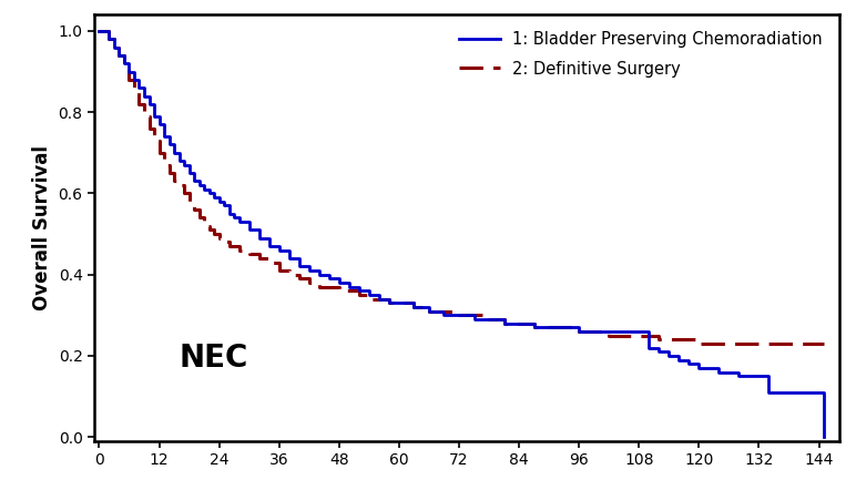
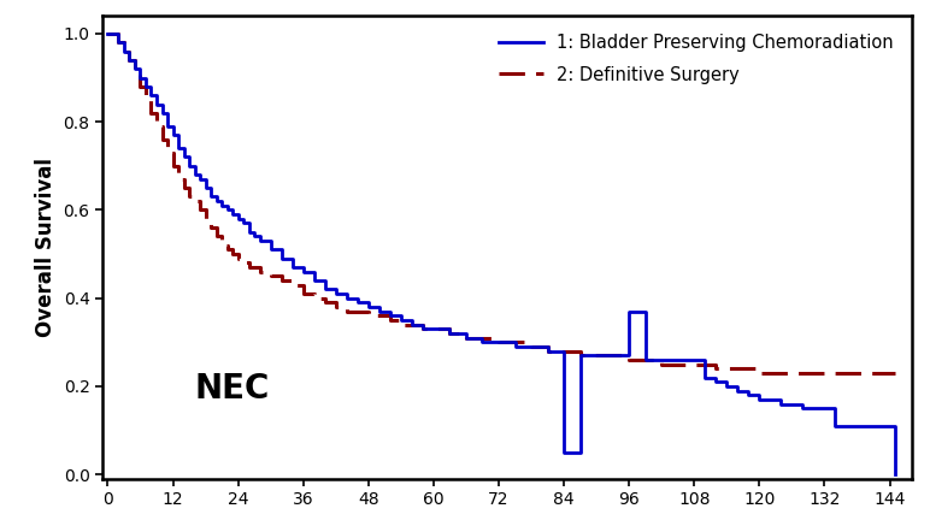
1: Bladder Preserving Chemoradiation/84: 0.28 -> 0.05
1: Bladder Preserving Chemoradiation/96: 0.26 -> 0.37
